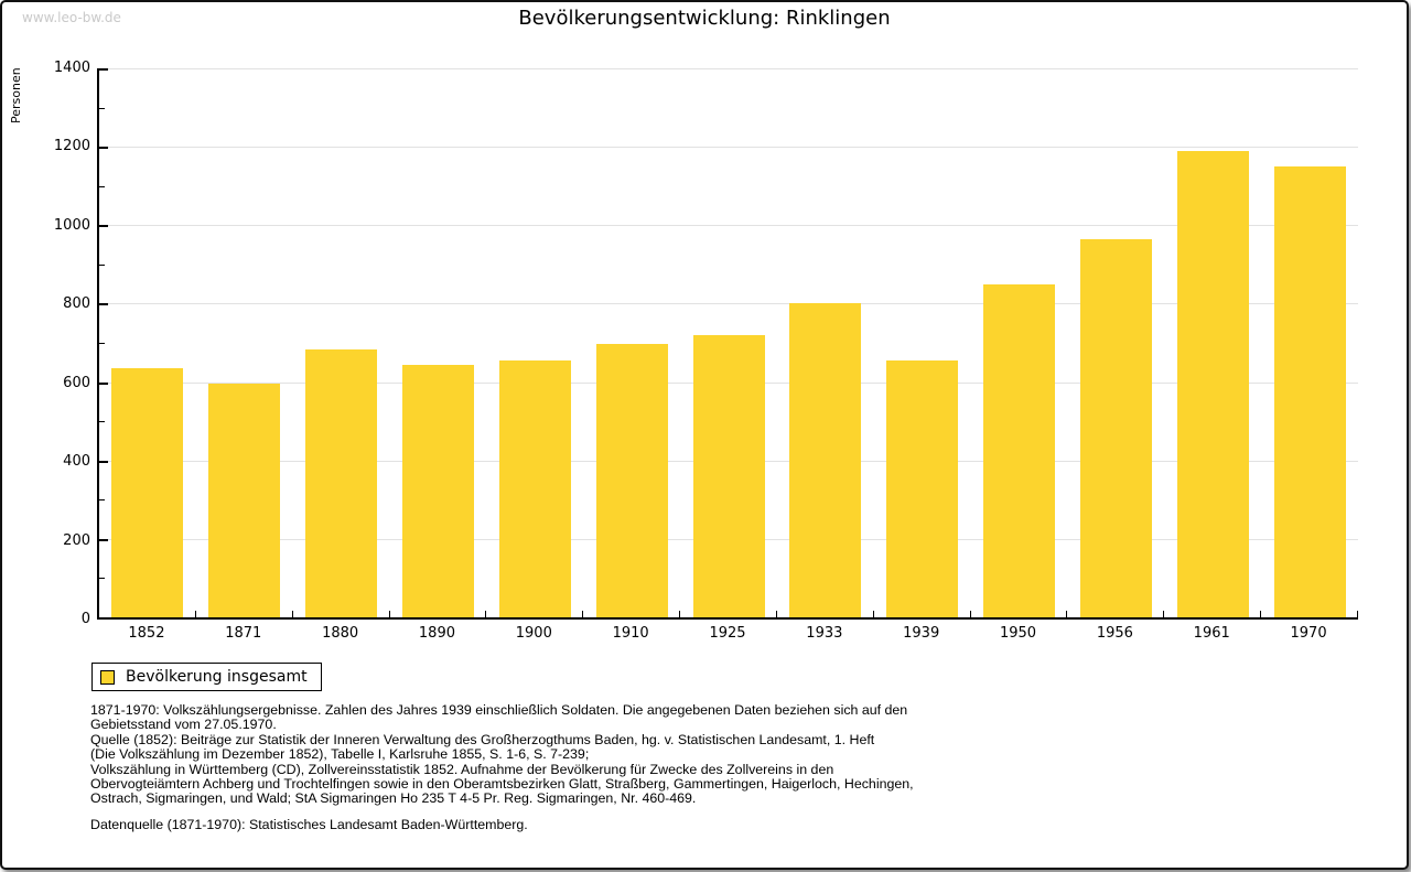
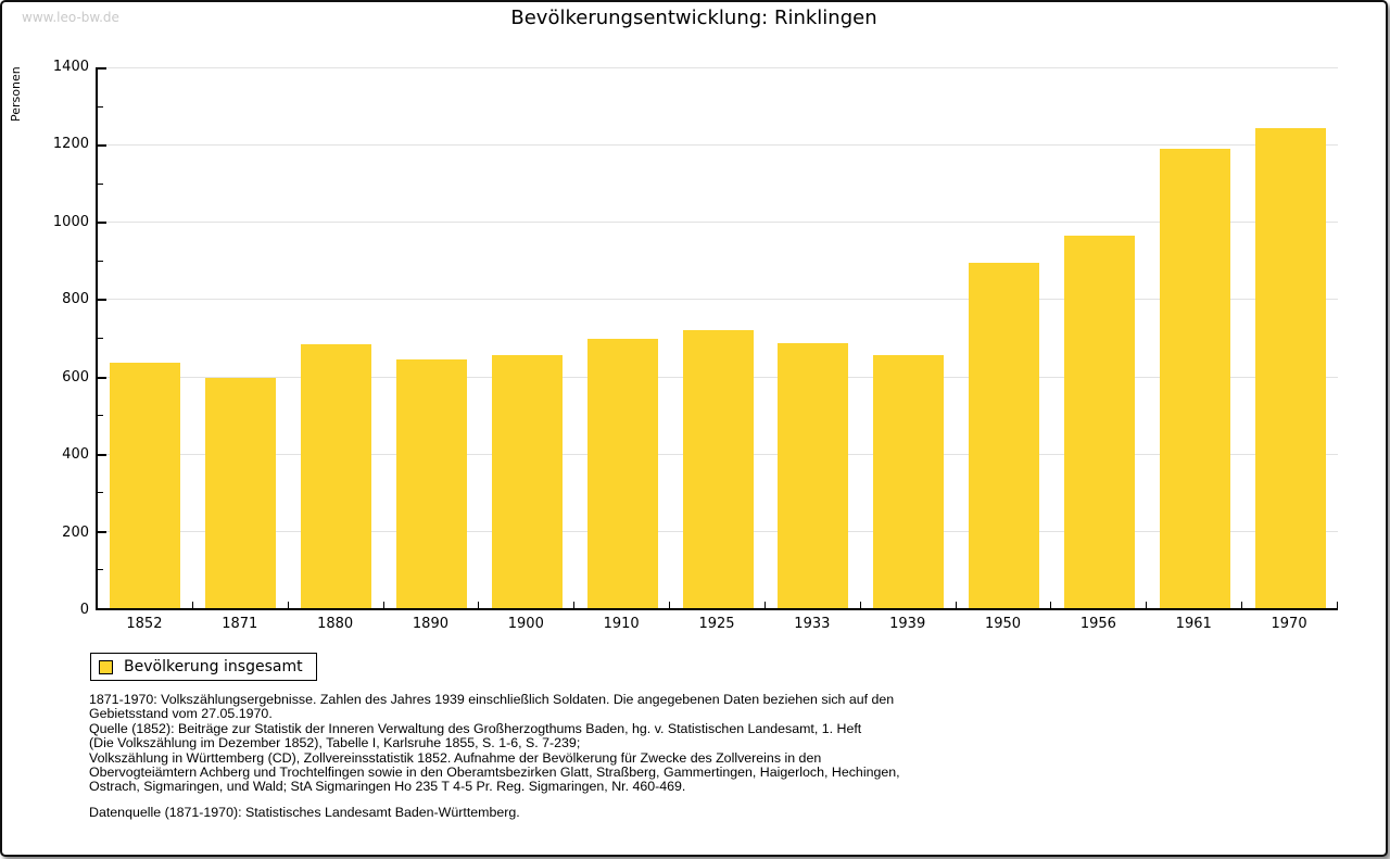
1933: 800 -> 680
1950: 850 -> 900
1970: 1150 -> 1240
